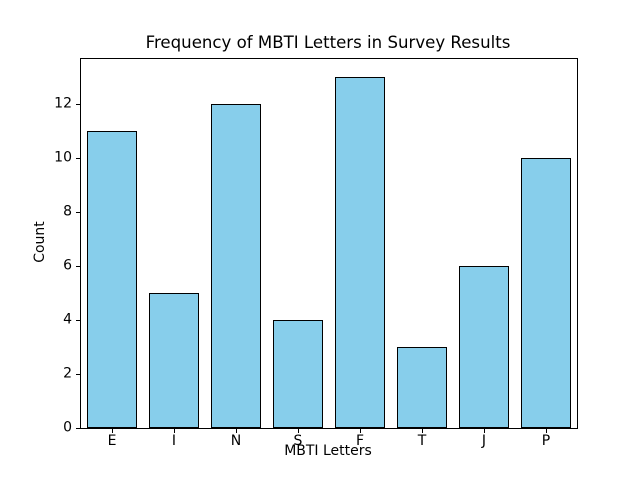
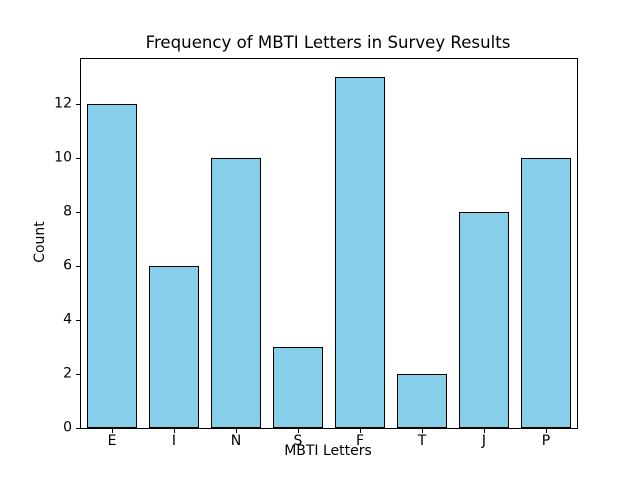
E: 11 -> 12
I: 5 -> 6
N: 12 -> 10
S: 4 -> 3
T: 3 -> 2
J: 6 -> 8
